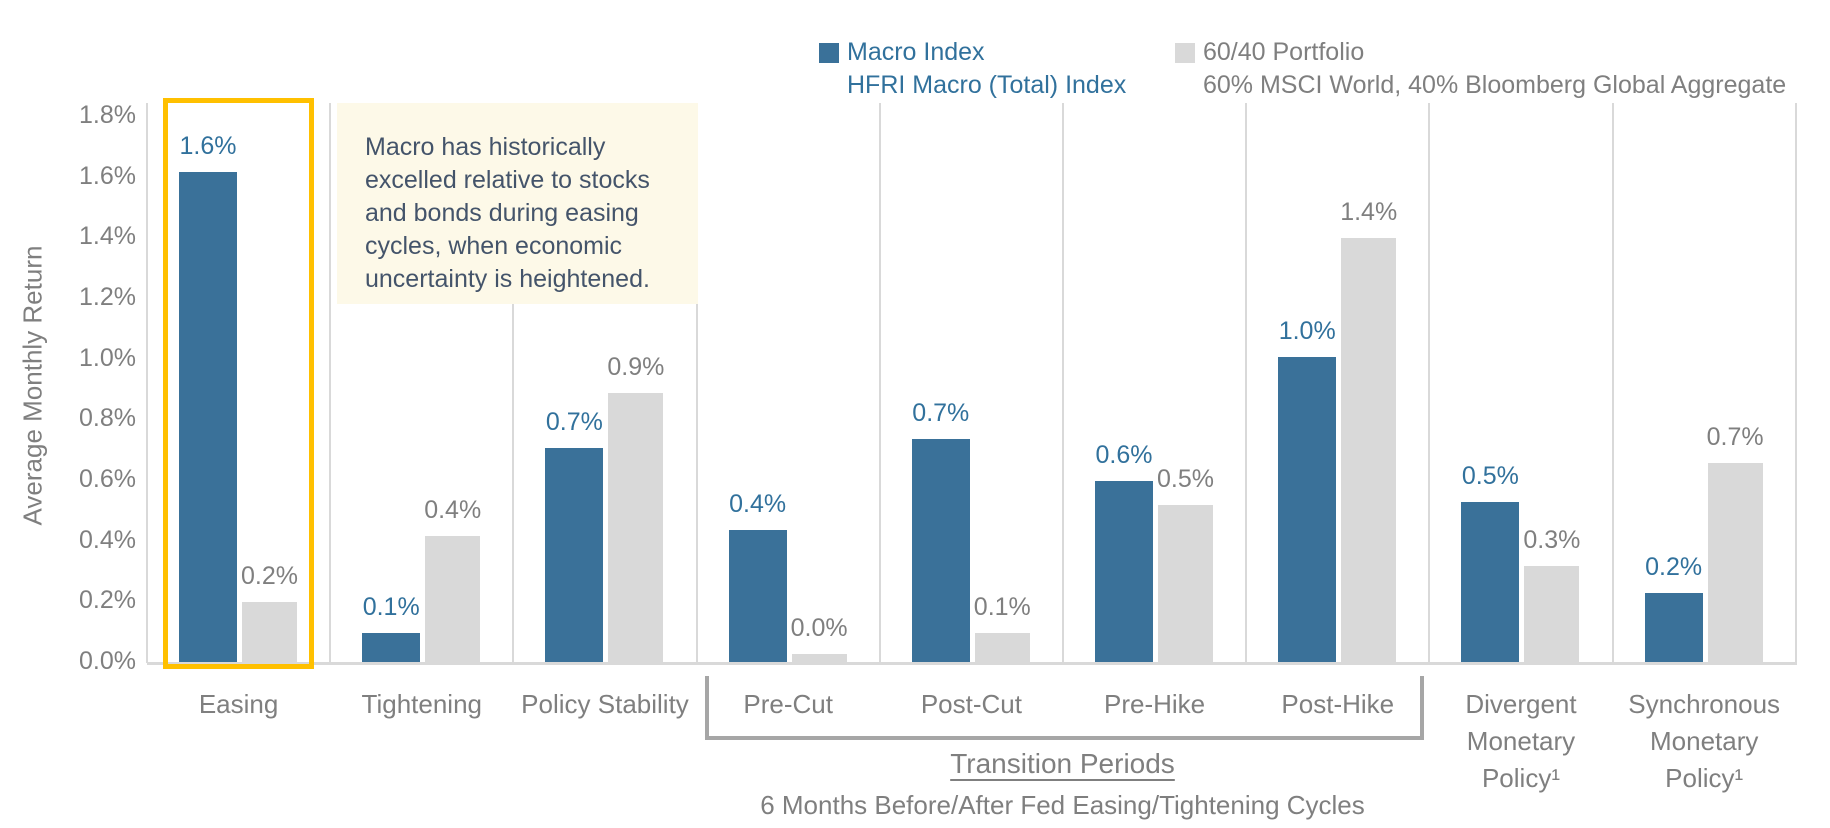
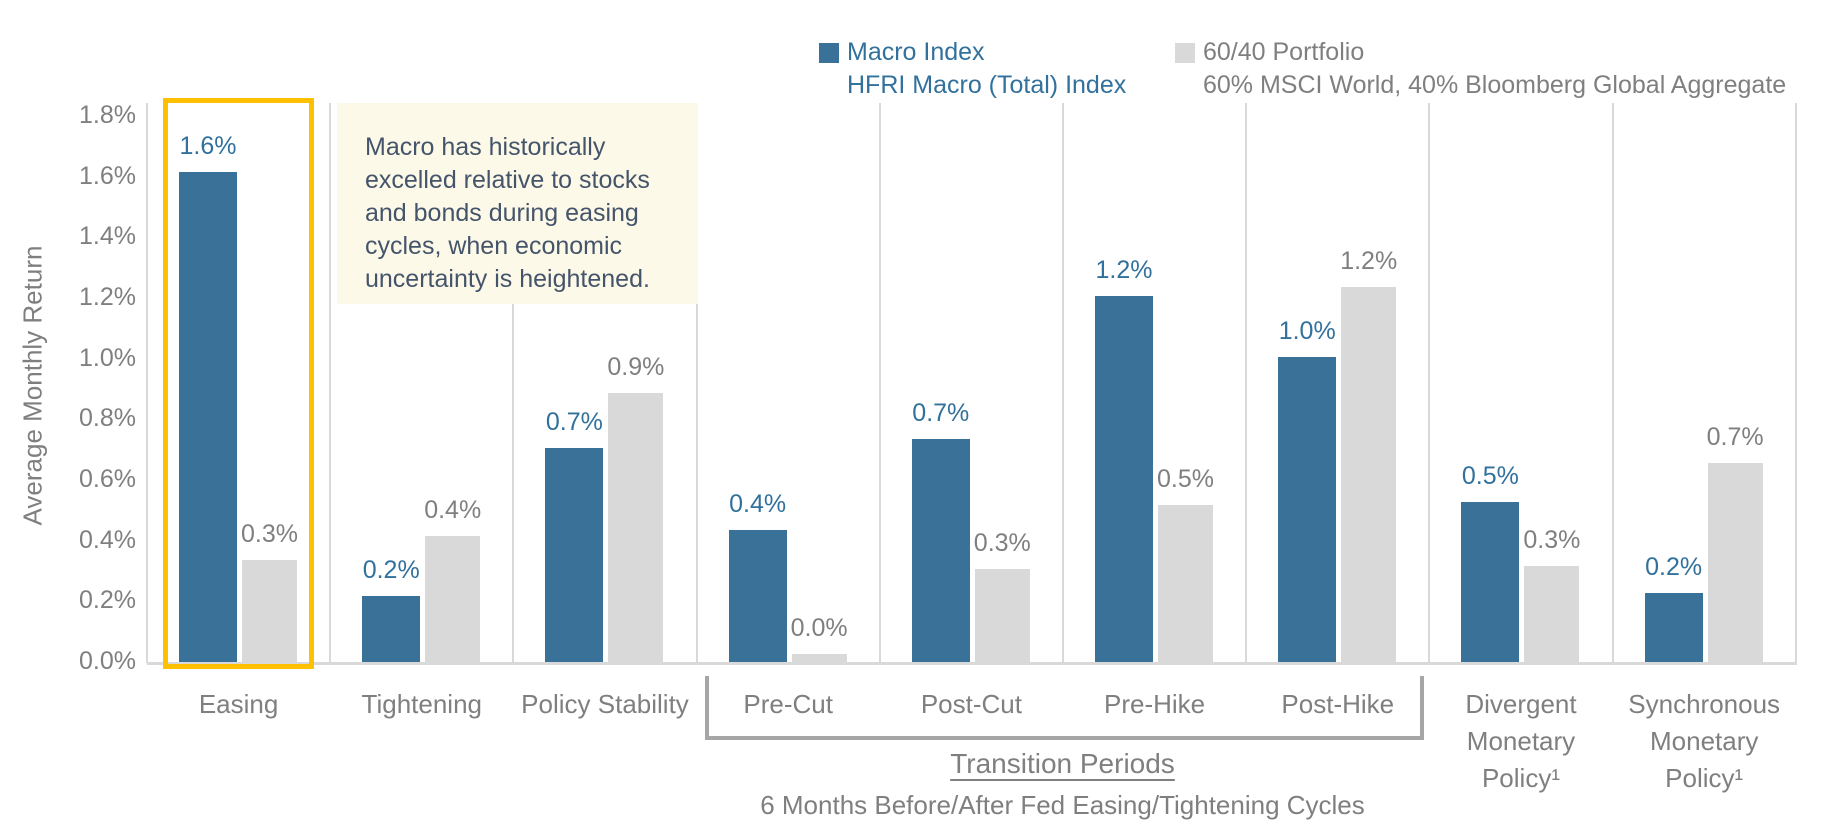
60/40 Portfolio/Easing: 0.2% -> 0.3%
Macro Index/Tightening: 0.1% -> 0.2%
60/40 Portfolio/Post-Cut: 0.1% -> 0.3%
Macro Index/Pre-Hike: 0.6% -> 1.2%
60/40 Portfolio/Post-Hike: 1.4% -> 1.2%
